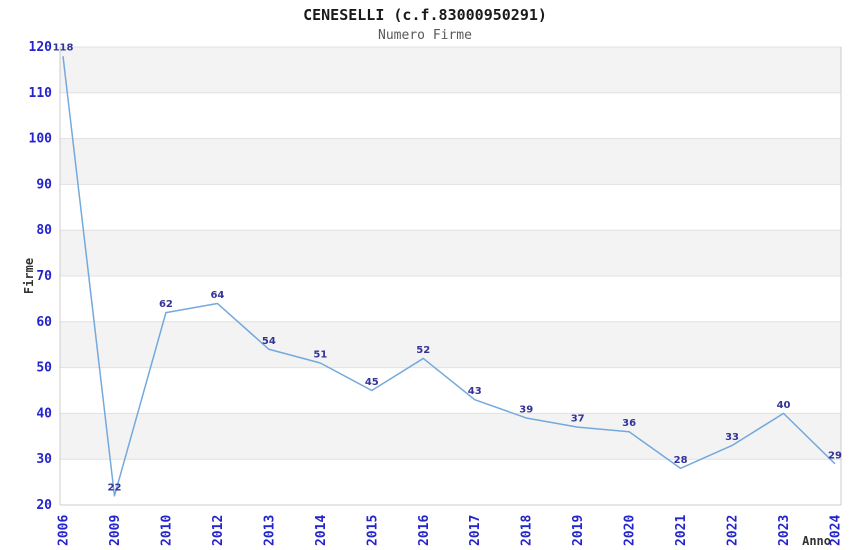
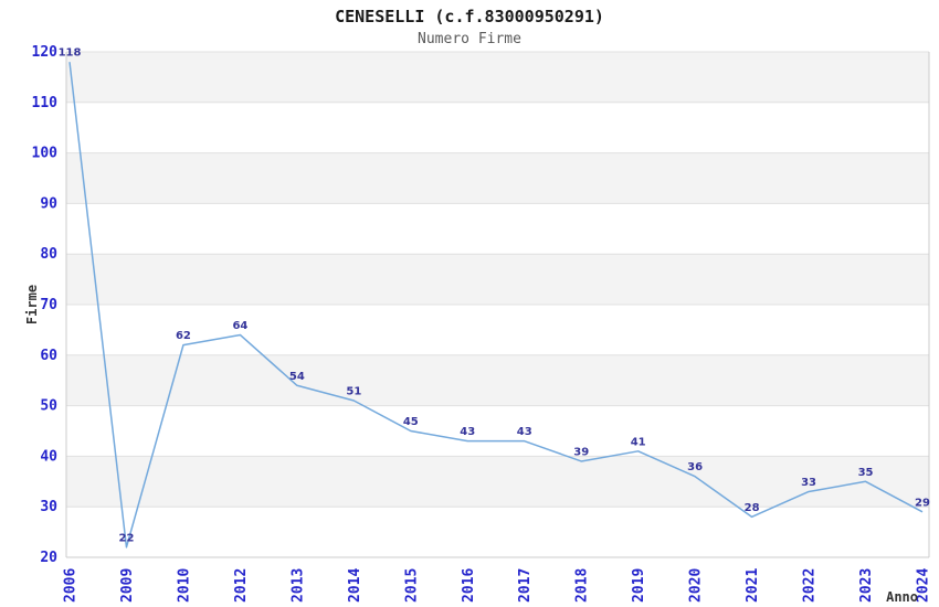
2016: 52 -> 43
2019: 37 -> 41
2023: 40 -> 35
